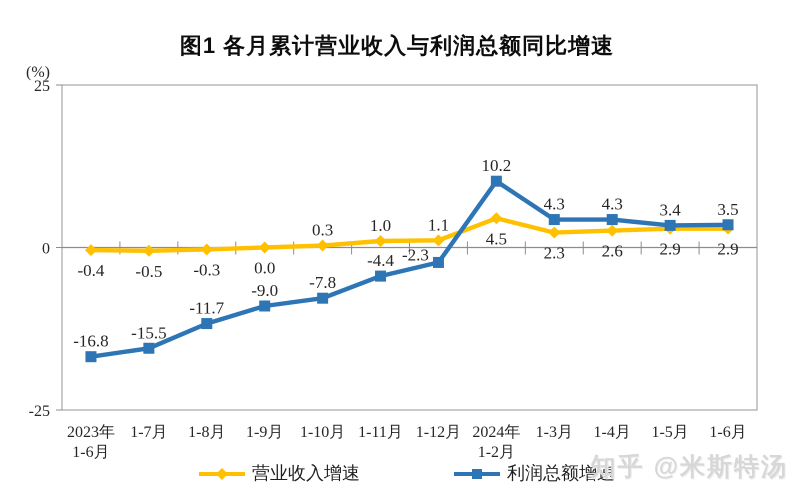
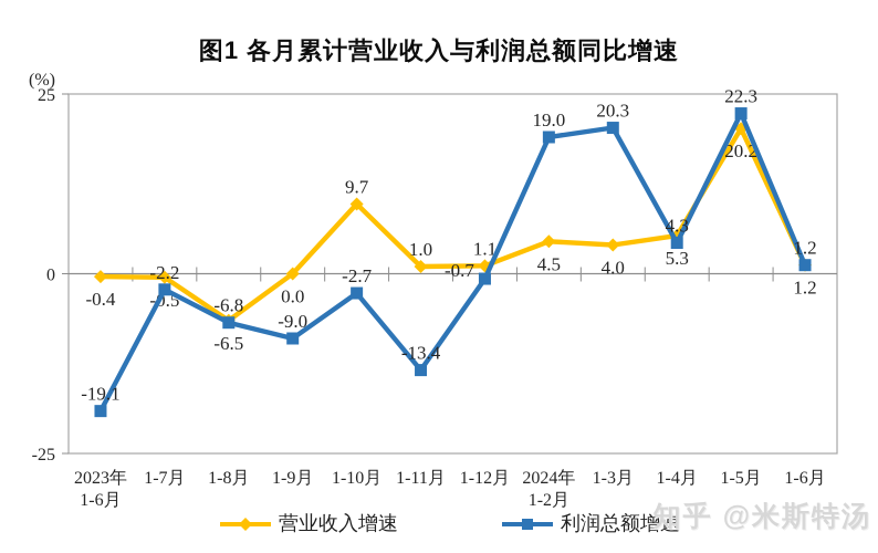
利润总额增速/2023年 1-6月: -16.8 -> -19.1
利润总额增速/1-7月: -15.5 -> -2.2
营业收入增速/1-8月: -0.3 -> -6.5
利润总额增速/1-8月: -11.7 -> -6.8
营业收入增速/1-10月: 0.3 -> 9.7
利润总额增速/1-10月: -7.8 -> -2.7
利润总额增速/1-11月: -4.4 -> -13.4
利润总额增速/1-12月: -2.3 -> -0.7
利润总额增速/2024年 1-2月: 10.2 -> 19.0
营业收入增速/1-3月: 2.3 -> 4.0
利润总额增速/1-3月: 4.3 -> 20.3
营业收入增速/1-4月: 2.6 -> 5.3
营业收入增速/1-5月: 2.9 -> 20.2
利润总额增速/1-5月: 3.4 -> 22.3
营业收入增速/1-6月: 2.9 -> 1.2
利润总额增速/1-6月: 3.5 -> 1.2
